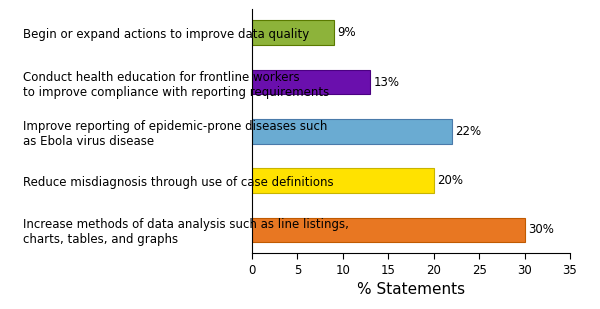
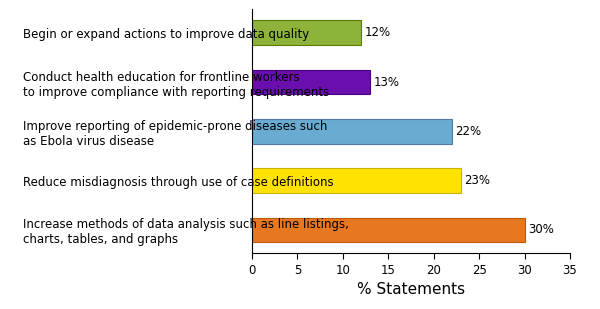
Begin or expand actions to improve data quality: 9% -> 12%
Reduce misdiagnosis through use of case definitions: 20% -> 23%
